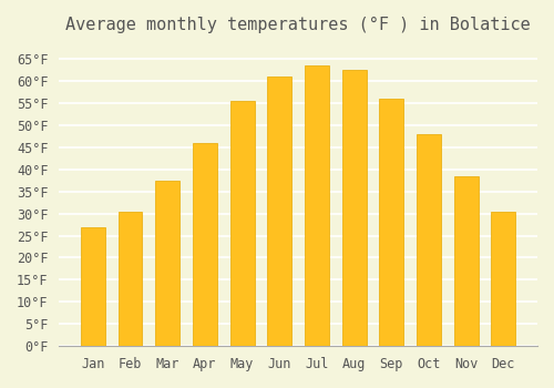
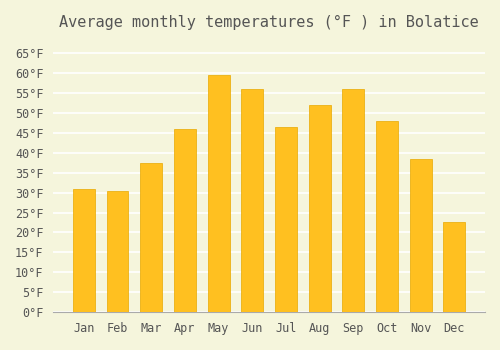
Jan: 27.0°F -> 31.0°F
May: 55.5°F -> 59.5°F
Jun: 61.0°F -> 56.0°F
Jul: 63.5°F -> 46.5°F
Aug: 62.5°F -> 52.0°F
Dec: 30.5°F -> 22.5°F
